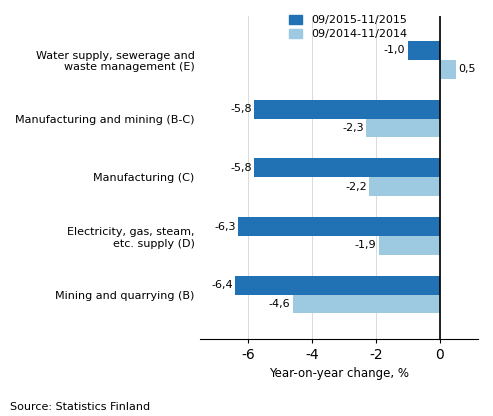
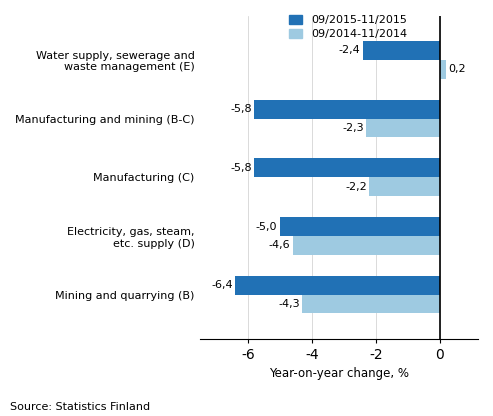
09/2015-11/2015/Water supply, sewerage and waste management (E): -1,0 -> -2,4
09/2014-11/2014/Water supply, sewerage and waste management (E): 0,5 -> 0,2
09/2015-11/2015/Electricity, gas, steam, etc. supply (D): -6,3 -> -5,0
09/2014-11/2014/Electricity, gas, steam, etc. supply (D): -1,9 -> -4,6
09/2014-11/2014/Mining and quarrying (B): -4,6 -> -4,3
